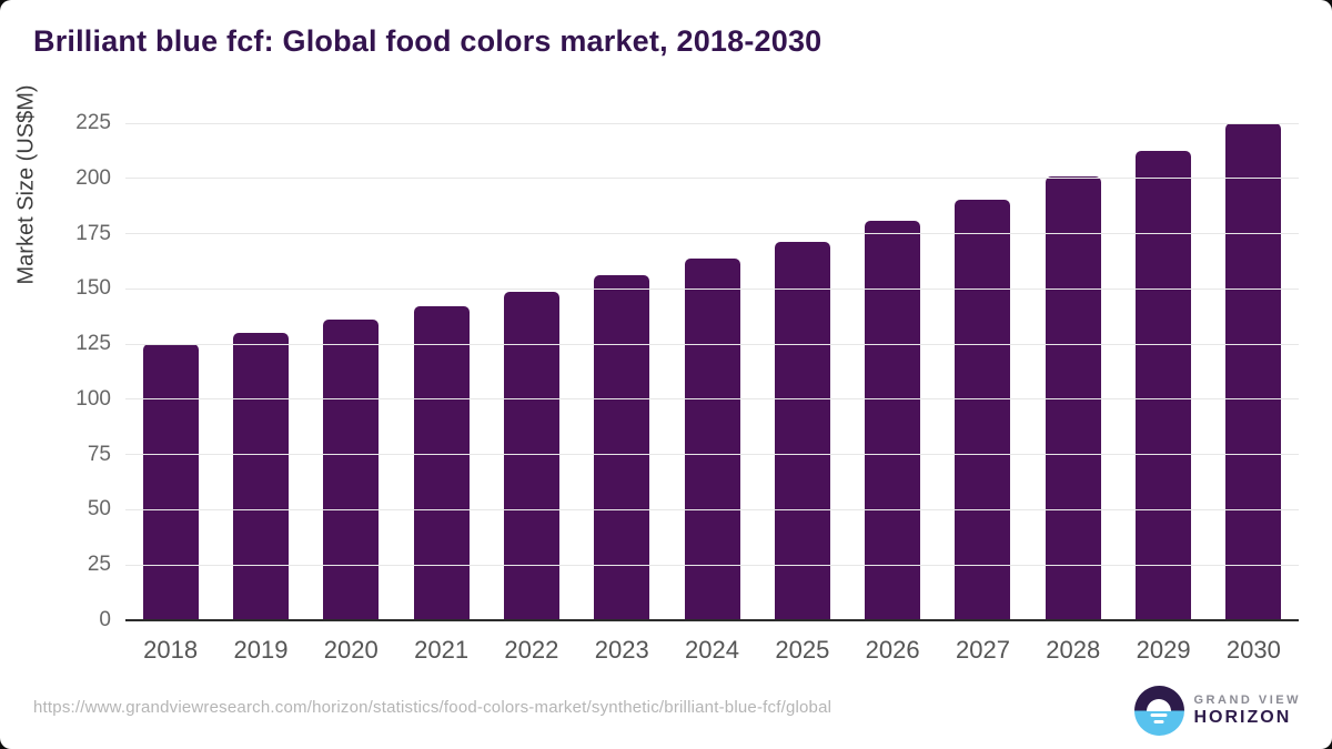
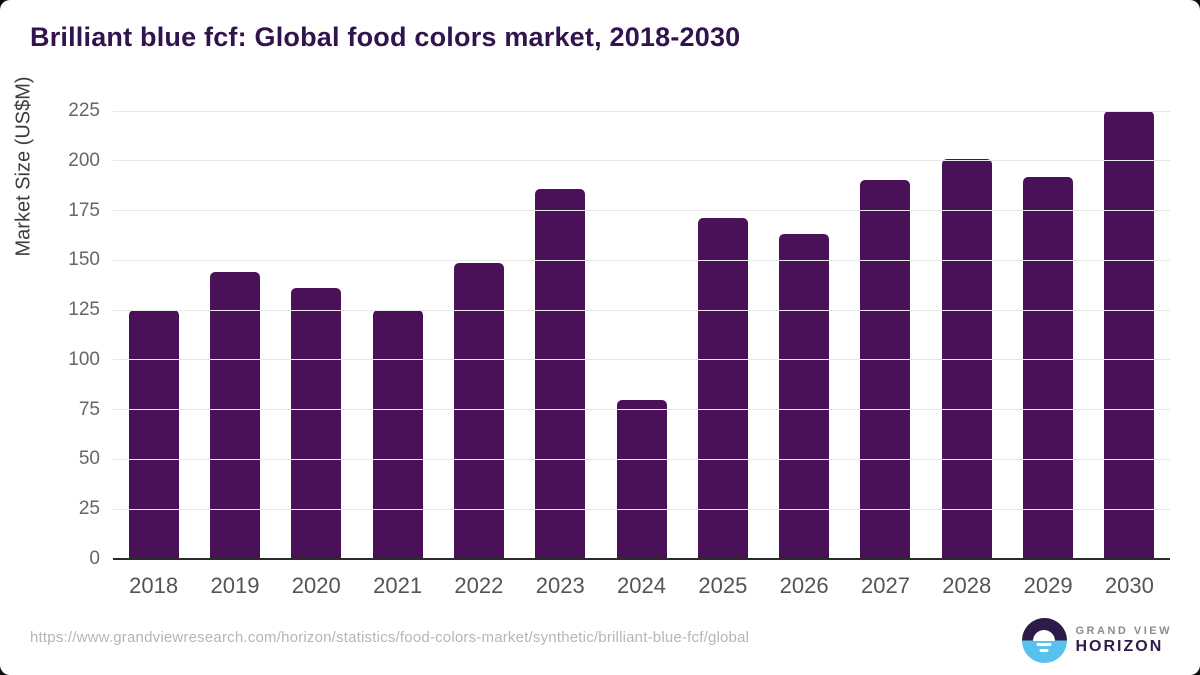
2019: 130 -> 144
2021: 142 -> 125
2023: 156 -> 186
2024: 164 -> 80
2026: 181 -> 163
2029: 212 -> 192
